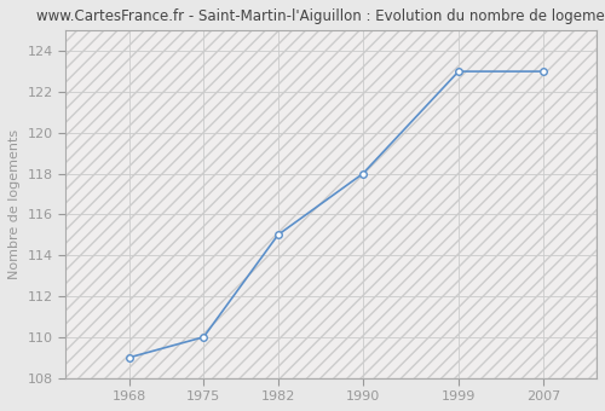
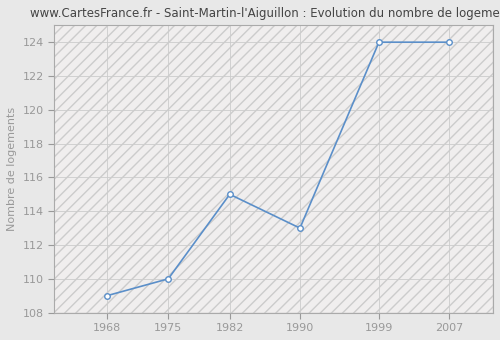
1990: 118 -> 113
1999: 123 -> 124
2007: 123 -> 124
